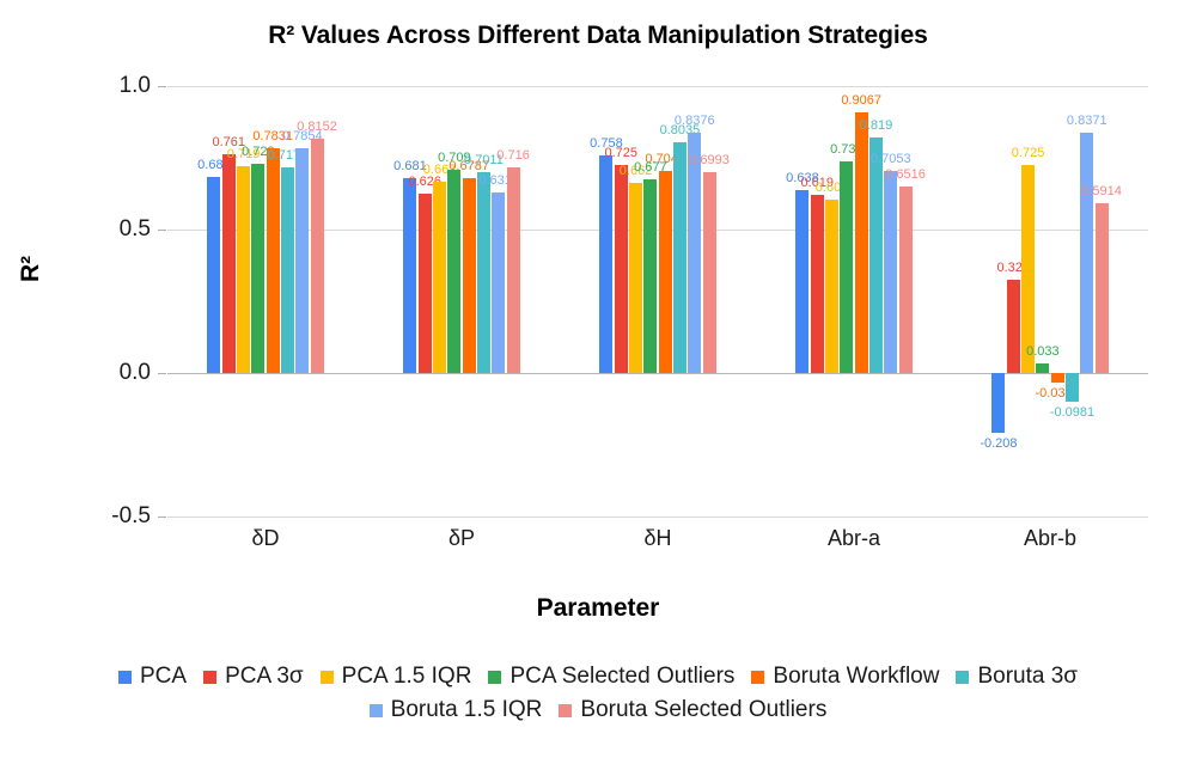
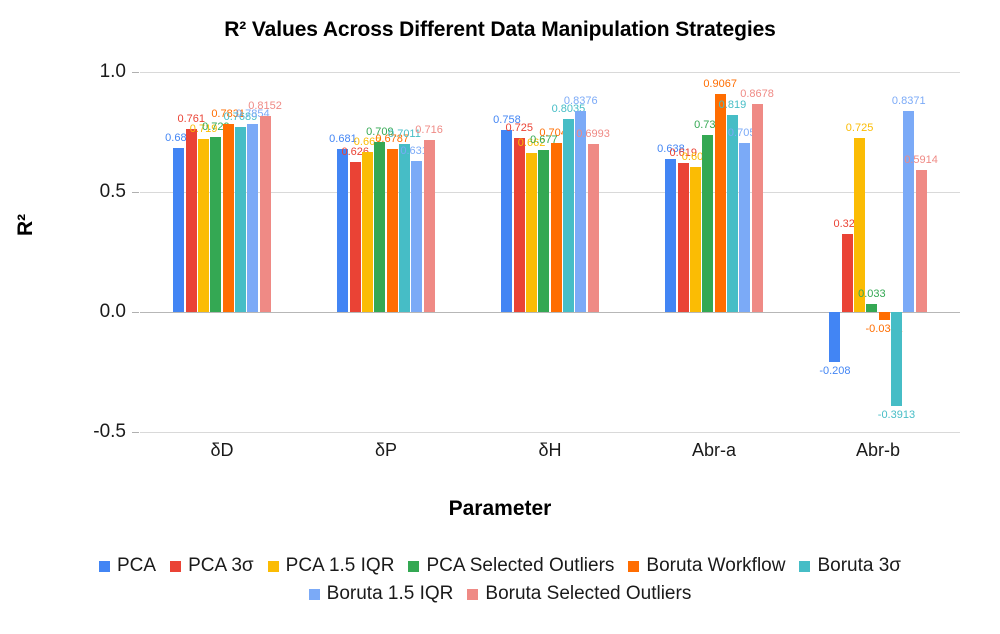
Boruta 3σ/δD: 0.7172 -> 0.7689
Boruta Selected Outliers/Abr-a: 0.6516 -> 0.8678
Boruta 3σ/Abr-b: -0.0981 -> -0.3913
